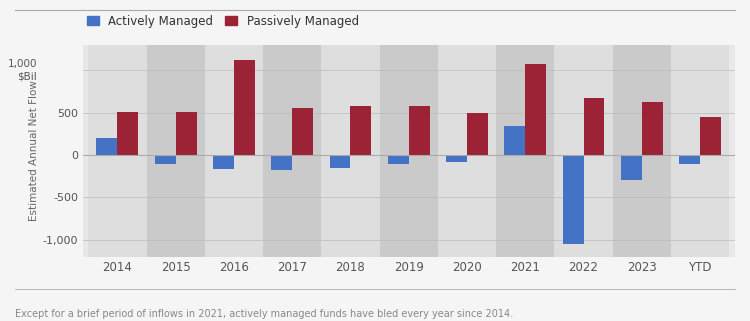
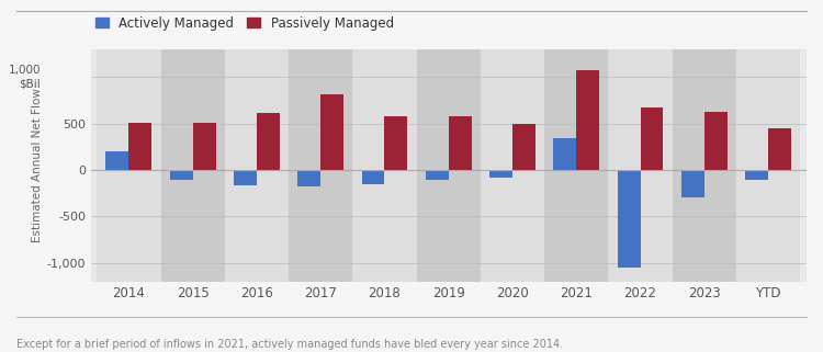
Passively Managed/2016: 1,120 -> 610
Passively Managed/2017: 560 -> 820
